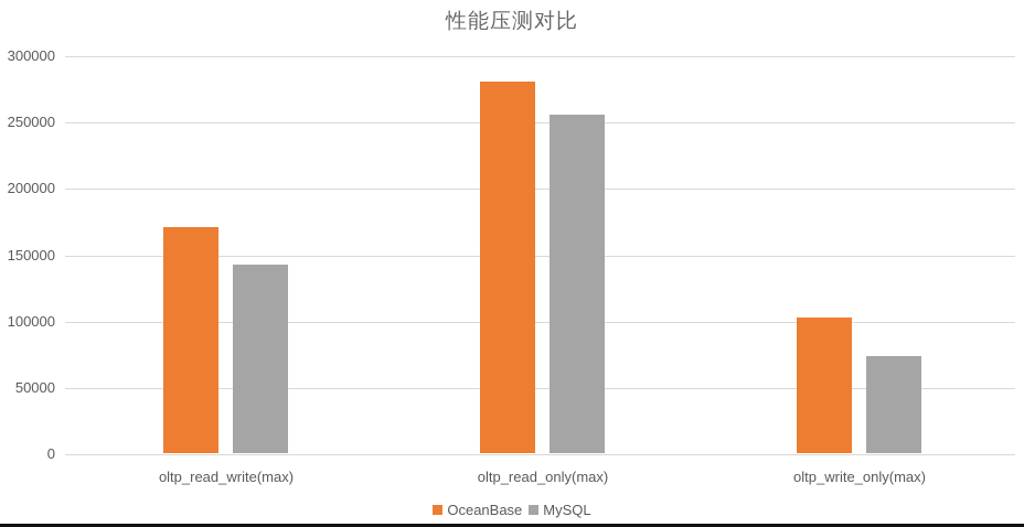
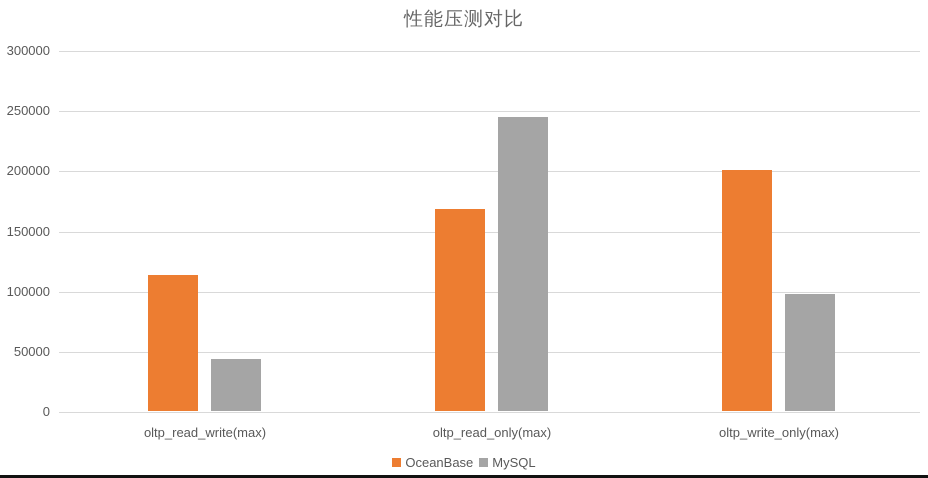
OceanBase/oltp_read_write(max): 171000 -> 114000
MySQL/oltp_read_write(max): 143000 -> 44000
OceanBase/oltp_read_only(max): 281000 -> 169000
MySQL/oltp_read_only(max): 256000 -> 245000
OceanBase/oltp_write_only(max): 103000 -> 201000
MySQL/oltp_write_only(max): 74000 -> 98000
